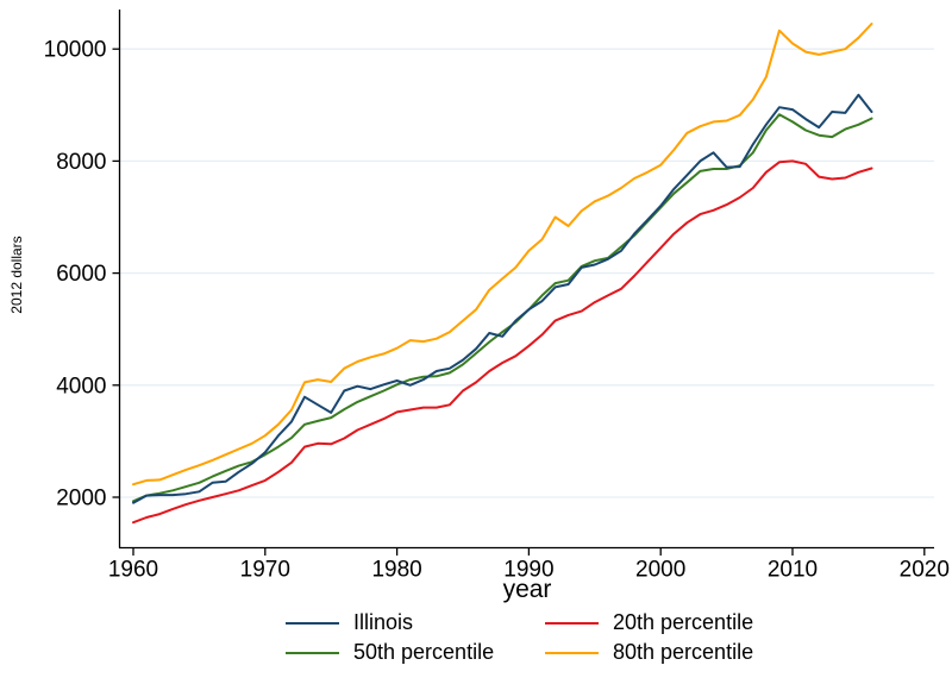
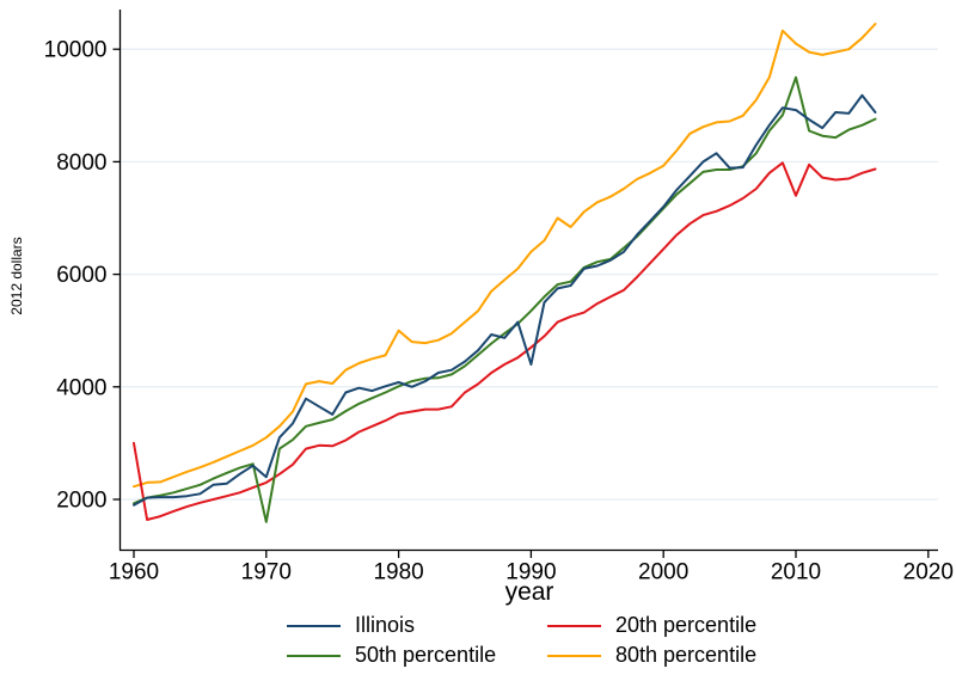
20th percentile/1960: 1600 -> 3000
Illinois/1970: 2800 -> 2400
50th percentile/1970: 2800 -> 1600
80th percentile/1980: 4700 -> 5000
Illinois/1990: 5400 -> 4400
20th percentile/2010: 8000 -> 7400
50th percentile/2010: 8700 -> 9500
